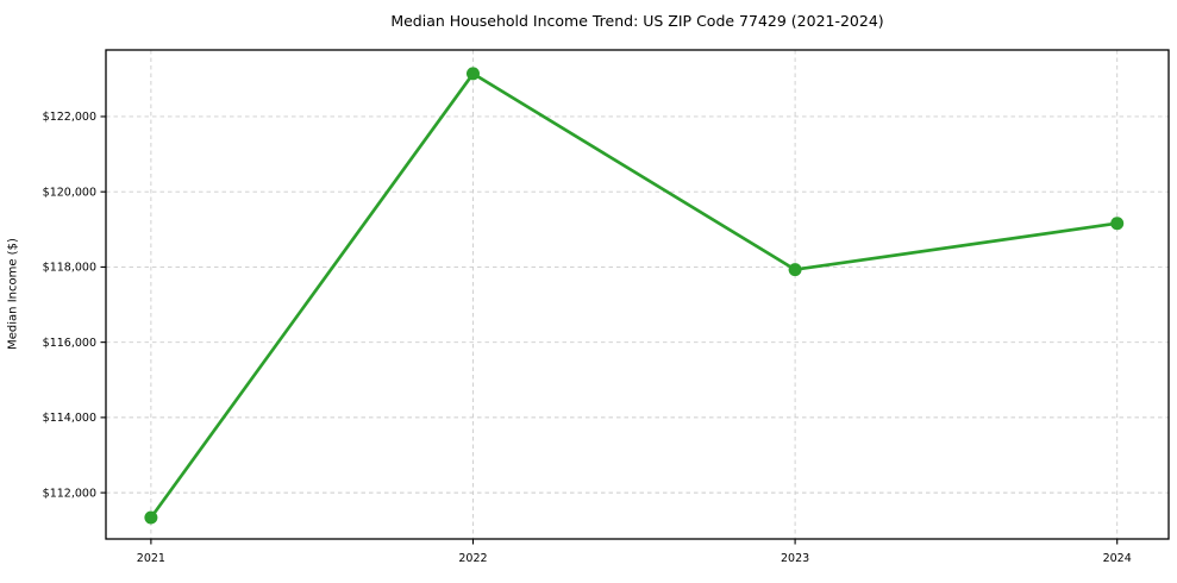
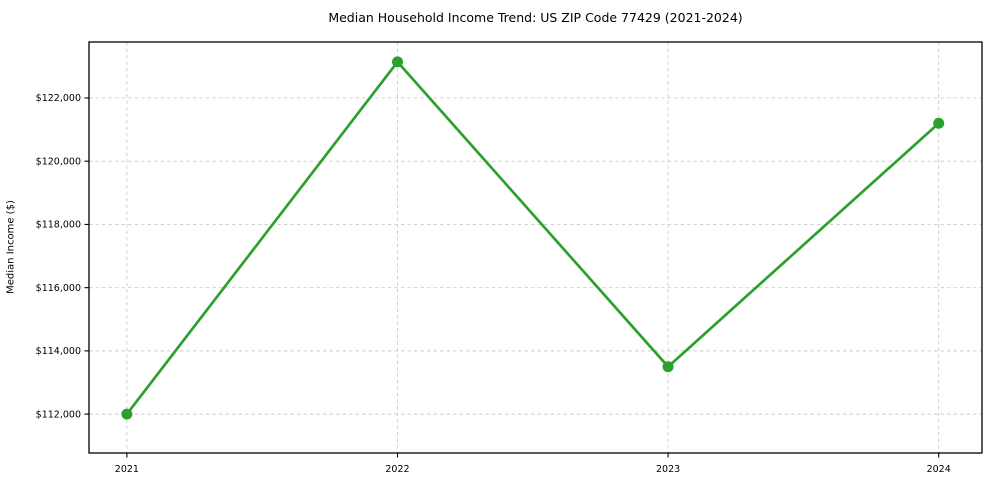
2021: $111300 -> $112000
2023: $117900 -> $113500
2024: $119200 -> $121200
